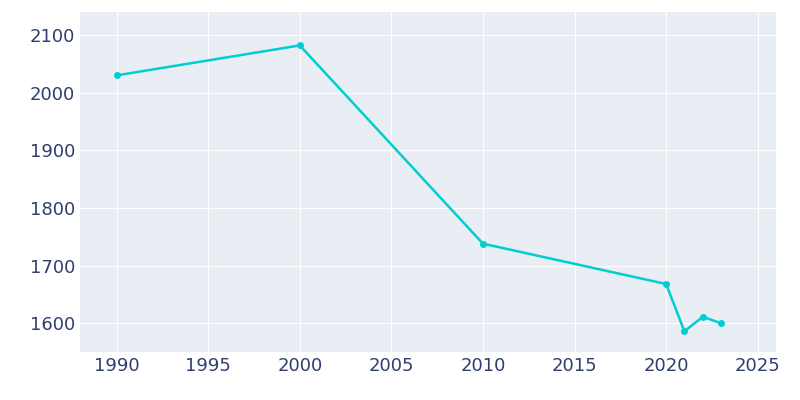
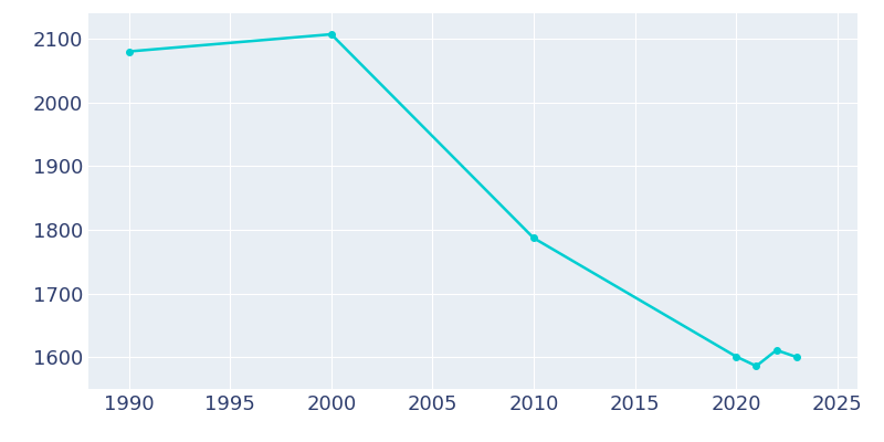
1990: 2030 -> 2080
2000: 2082 -> 2107
2010: 1738 -> 1787
2020: 1668 -> 1601
